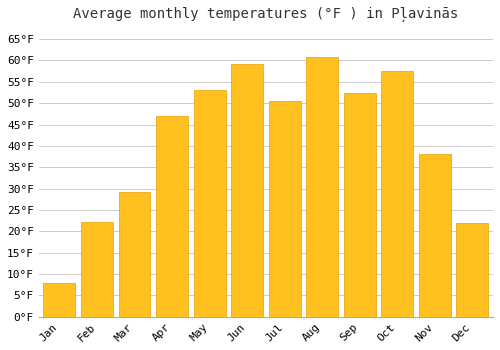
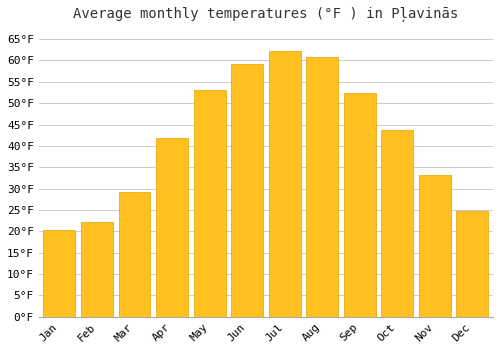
Jan: 8.0°F -> 20.3°F
Apr: 47.0°F -> 41.9°F
Jul: 50.5°F -> 62.1°F
Oct: 57.5°F -> 43.7°F
Nov: 38.0°F -> 33.3°F
Dec: 22.0°F -> 24.8°F
